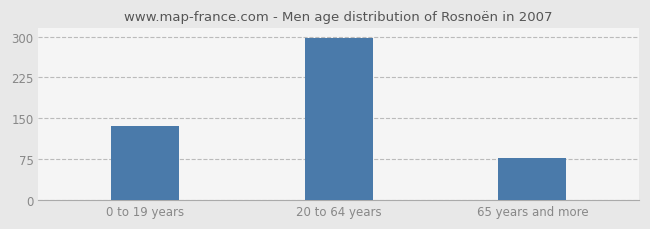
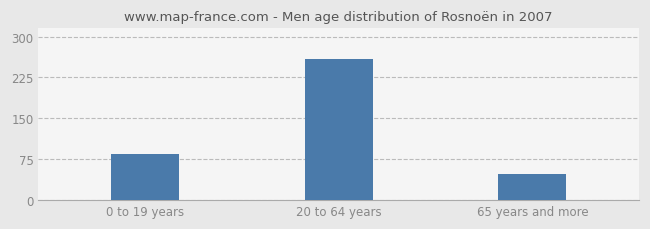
0 to 19 years: 135 -> 84
20 to 64 years: 297 -> 258
65 years and more: 78 -> 48
